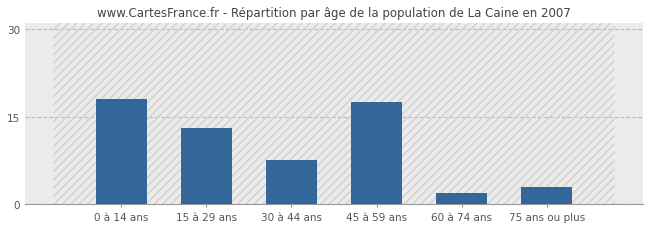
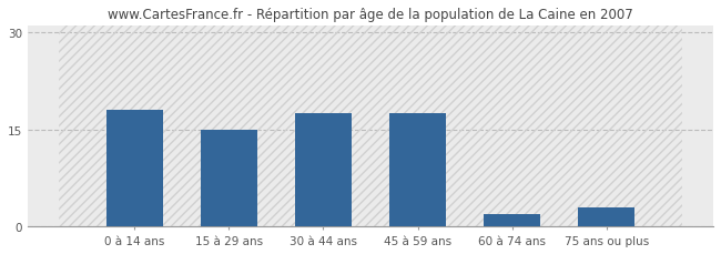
15 à 29 ans: 13.0 -> 15.0
30 à 44 ans: 7.6 -> 17.5
